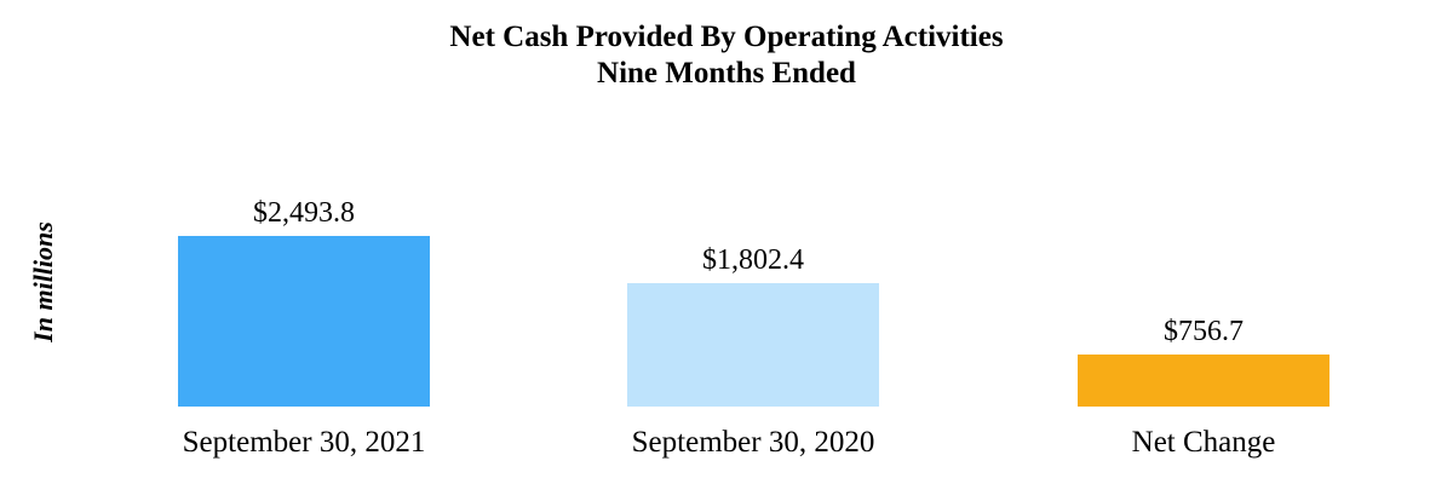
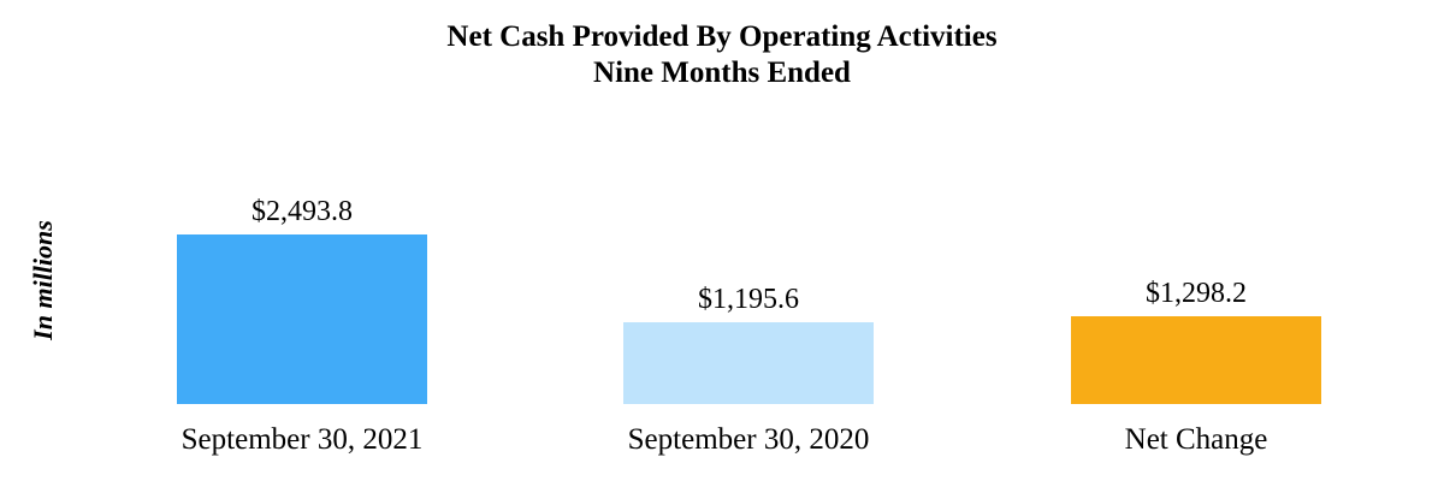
September 30, 2020: $1,802.4 -> $1,195.6
Net Change: $756.7 -> $1,298.2
